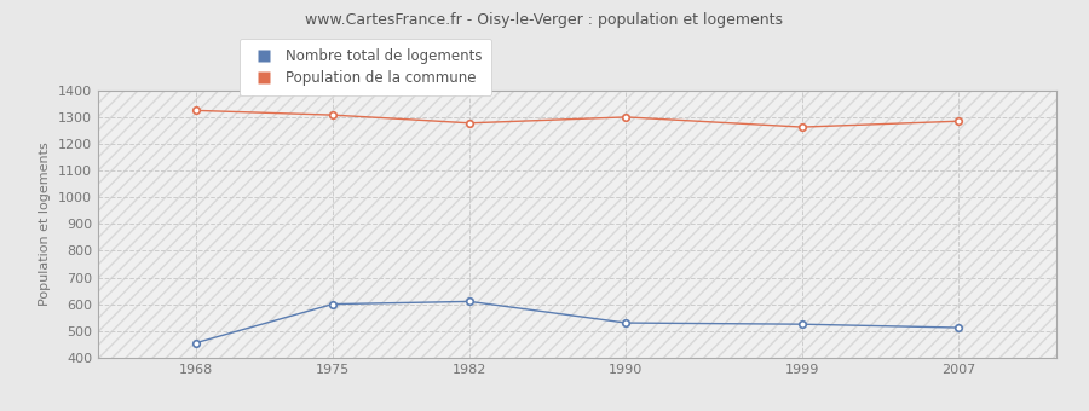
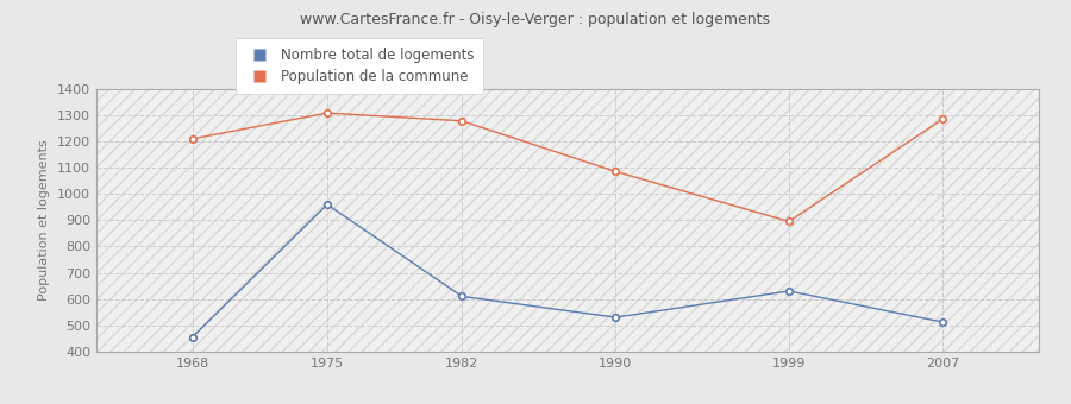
Population de la commune/1968: 1325 -> 1210
Nombre total de logements/1975: 600 -> 960
Population de la commune/1990: 1300 -> 1085
Nombre total de logements/1999: 525 -> 630
Population de la commune/1999: 1263 -> 895
